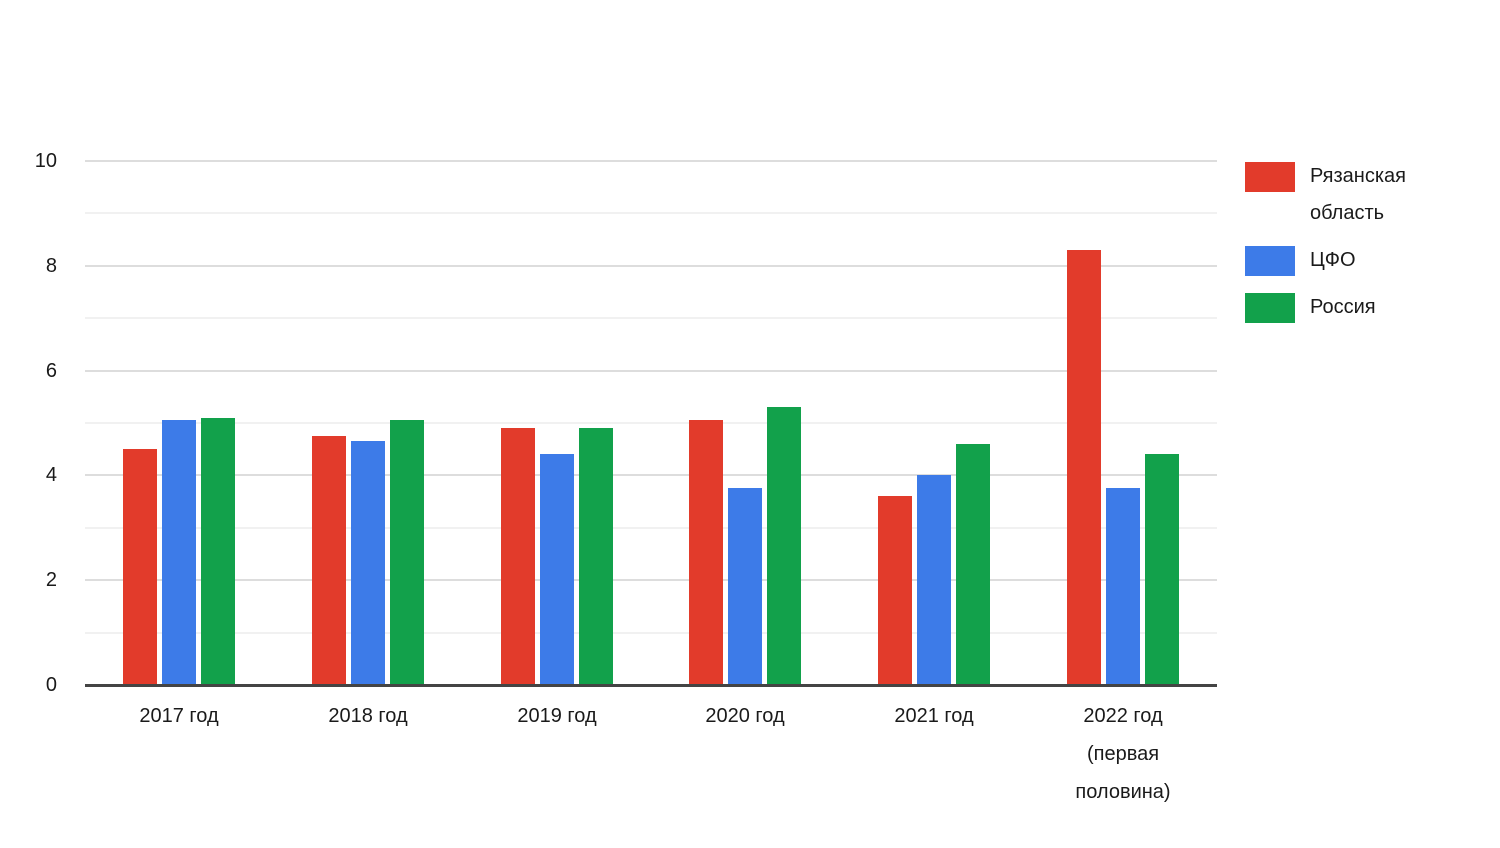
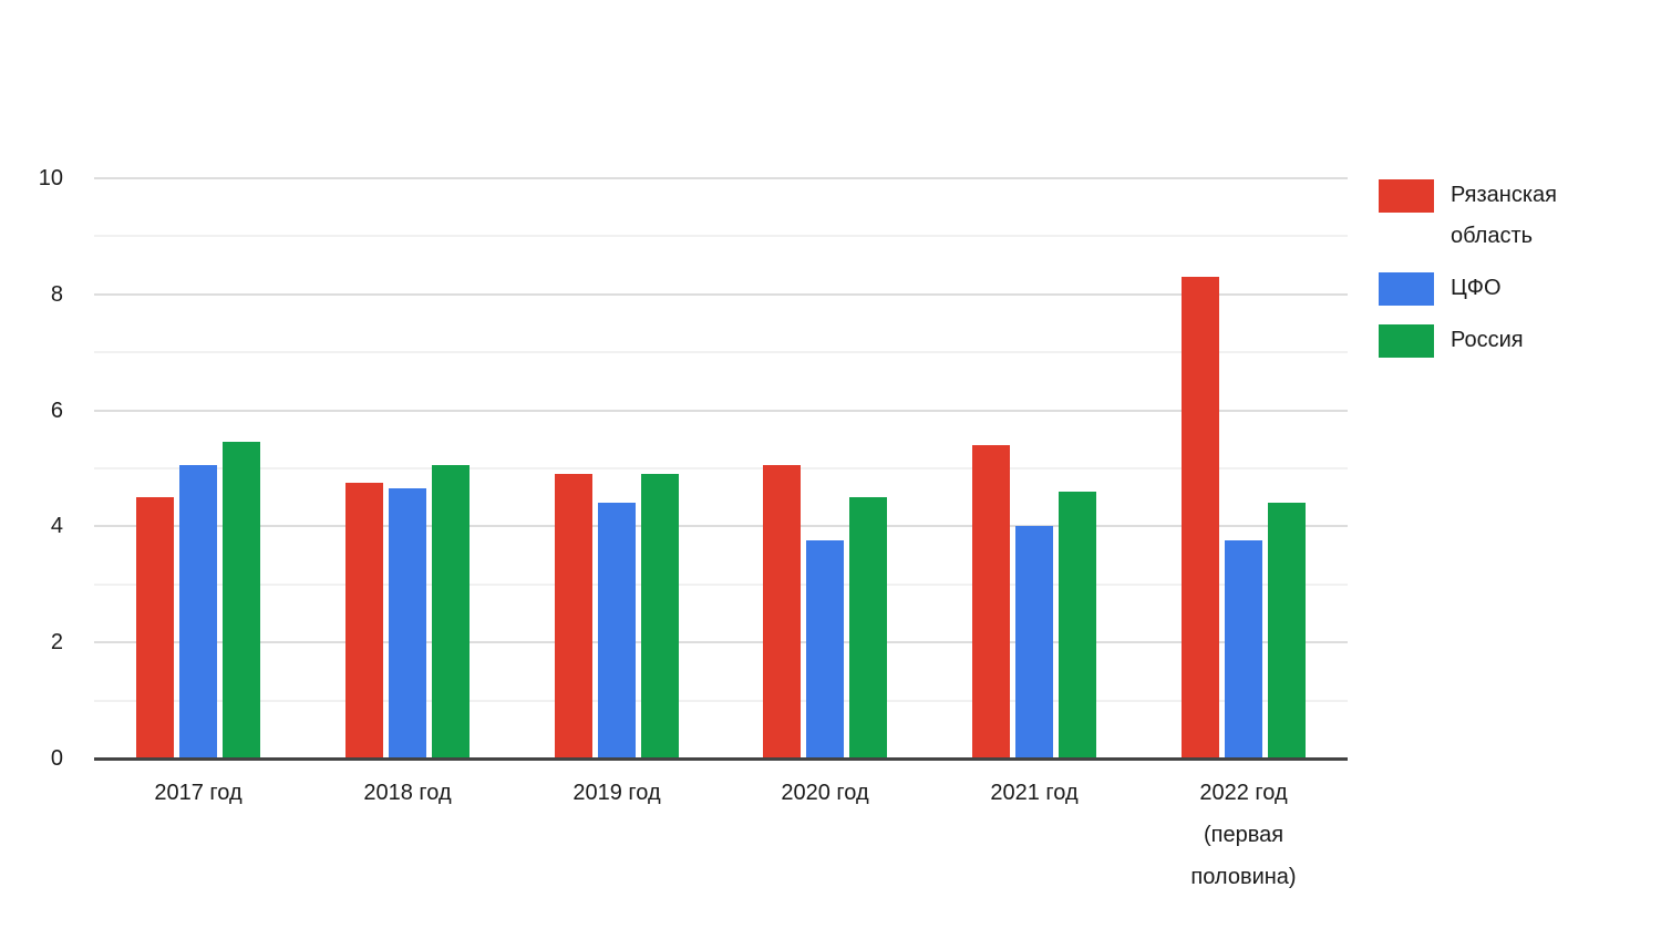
Россия/2017 год: 5.1 -> 5.5
Россия/2020 год: 5.3 -> 4.5
Рязанская область/2021 год: 3.6 -> 5.4
